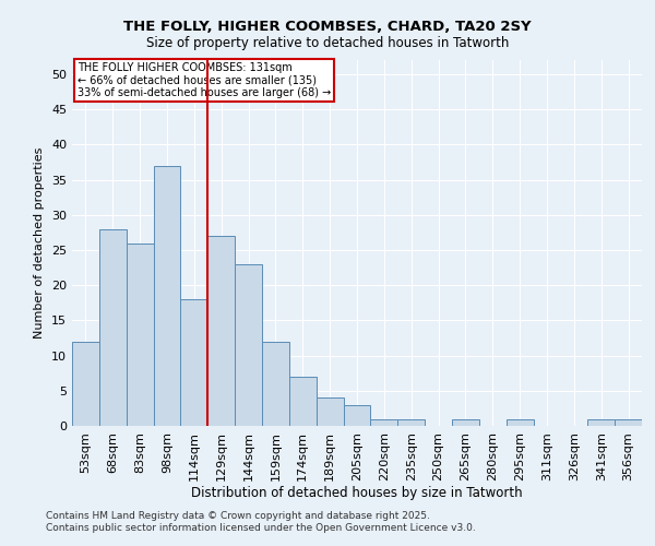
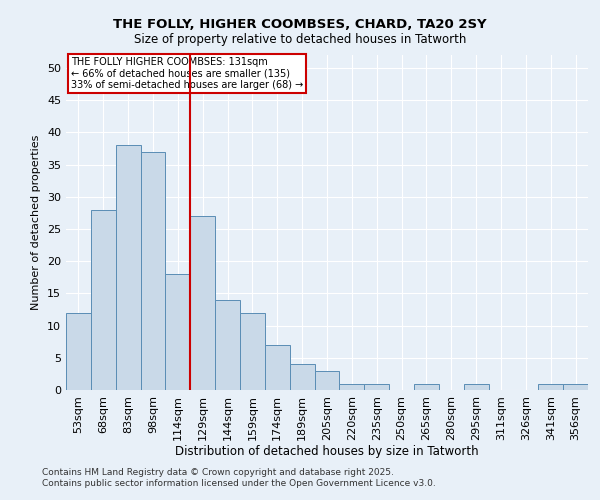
83sqm: 26 -> 38
144sqm: 23 -> 14
